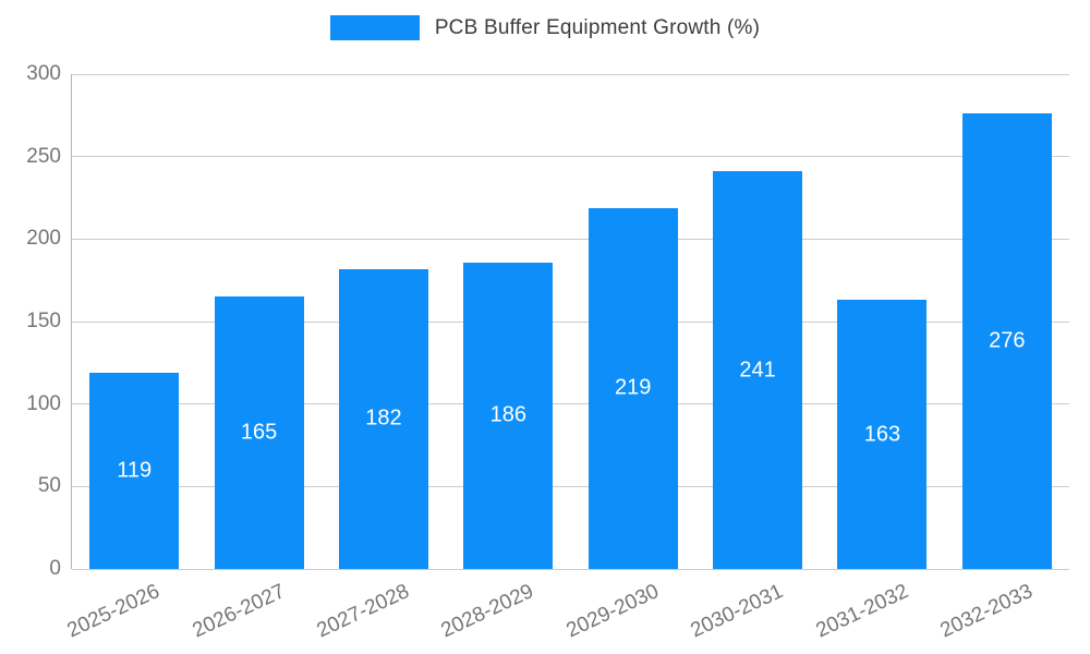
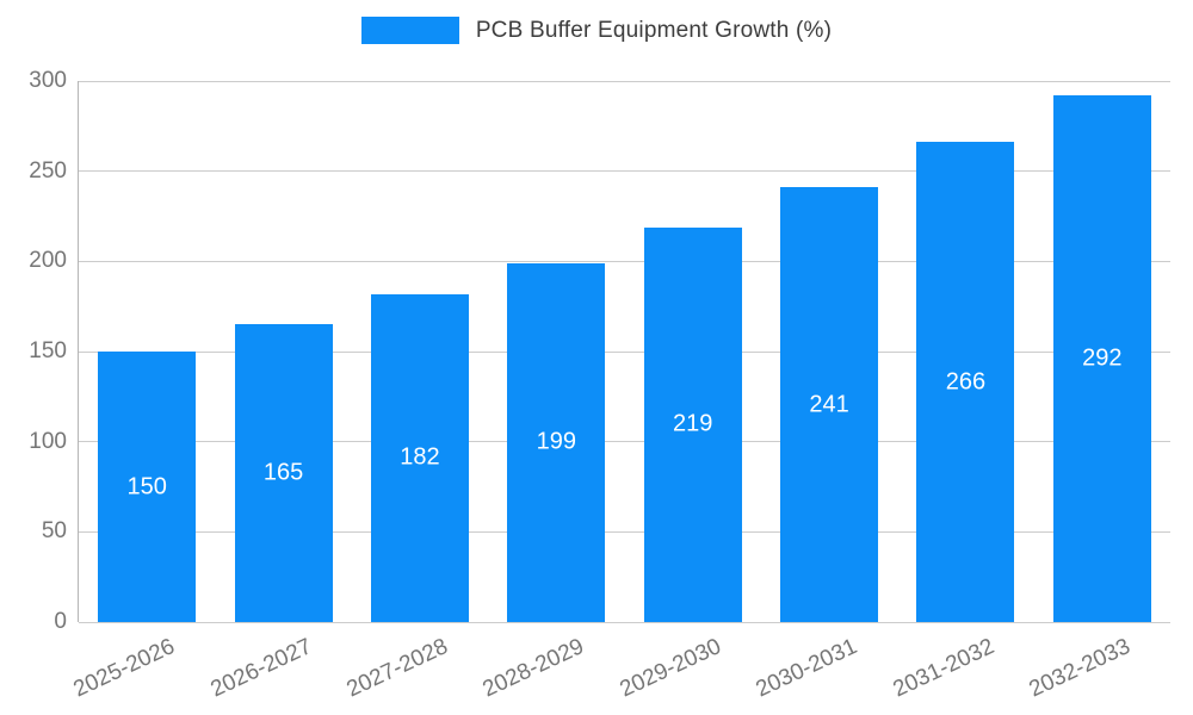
2025-2026: 119 -> 150
2028-2029: 186 -> 199
2031-2032: 163 -> 266
2032-2033: 276 -> 292
